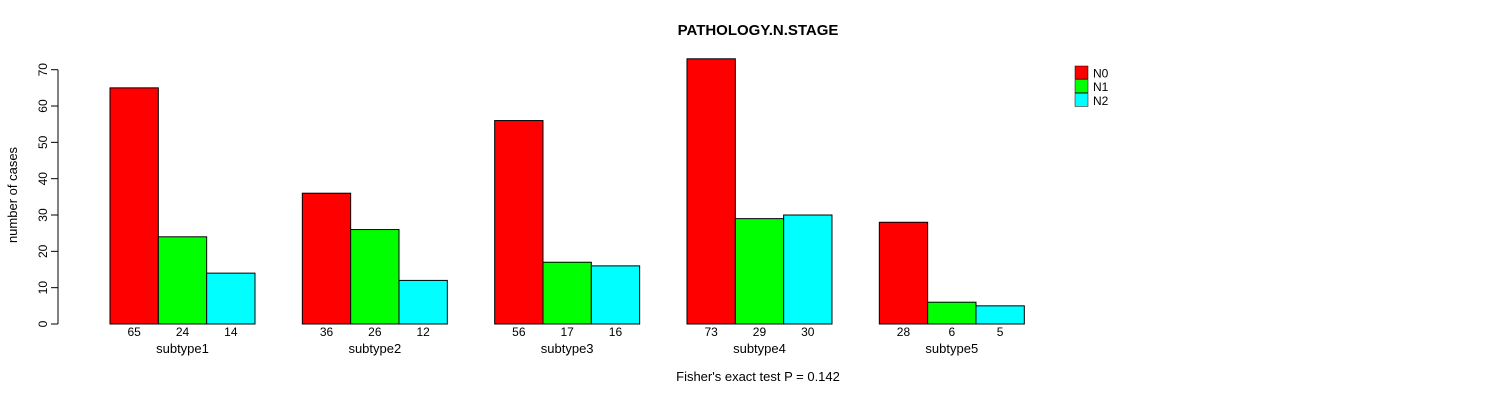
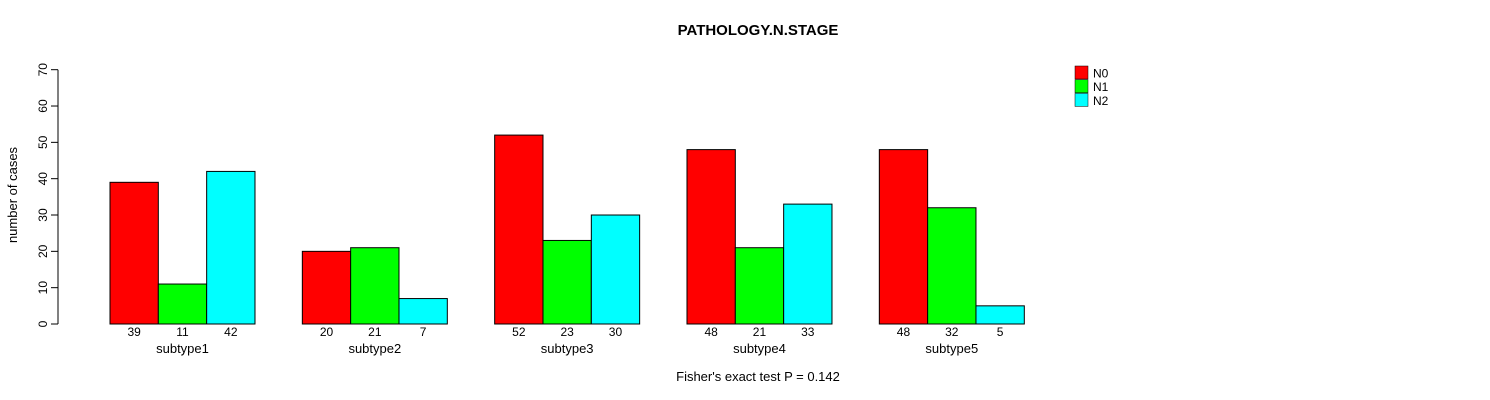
N0/subtype1: 65 -> 39
N1/subtype1: 24 -> 11
N2/subtype1: 14 -> 42
N0/subtype2: 36 -> 20
N1/subtype2: 26 -> 21
N2/subtype2: 12 -> 7
N0/subtype3: 56 -> 52
N1/subtype3: 17 -> 23
N2/subtype3: 16 -> 30
N0/subtype4: 73 -> 48
N1/subtype4: 29 -> 21
N2/subtype4: 30 -> 33
N0/subtype5: 28 -> 48
N1/subtype5: 6 -> 32
